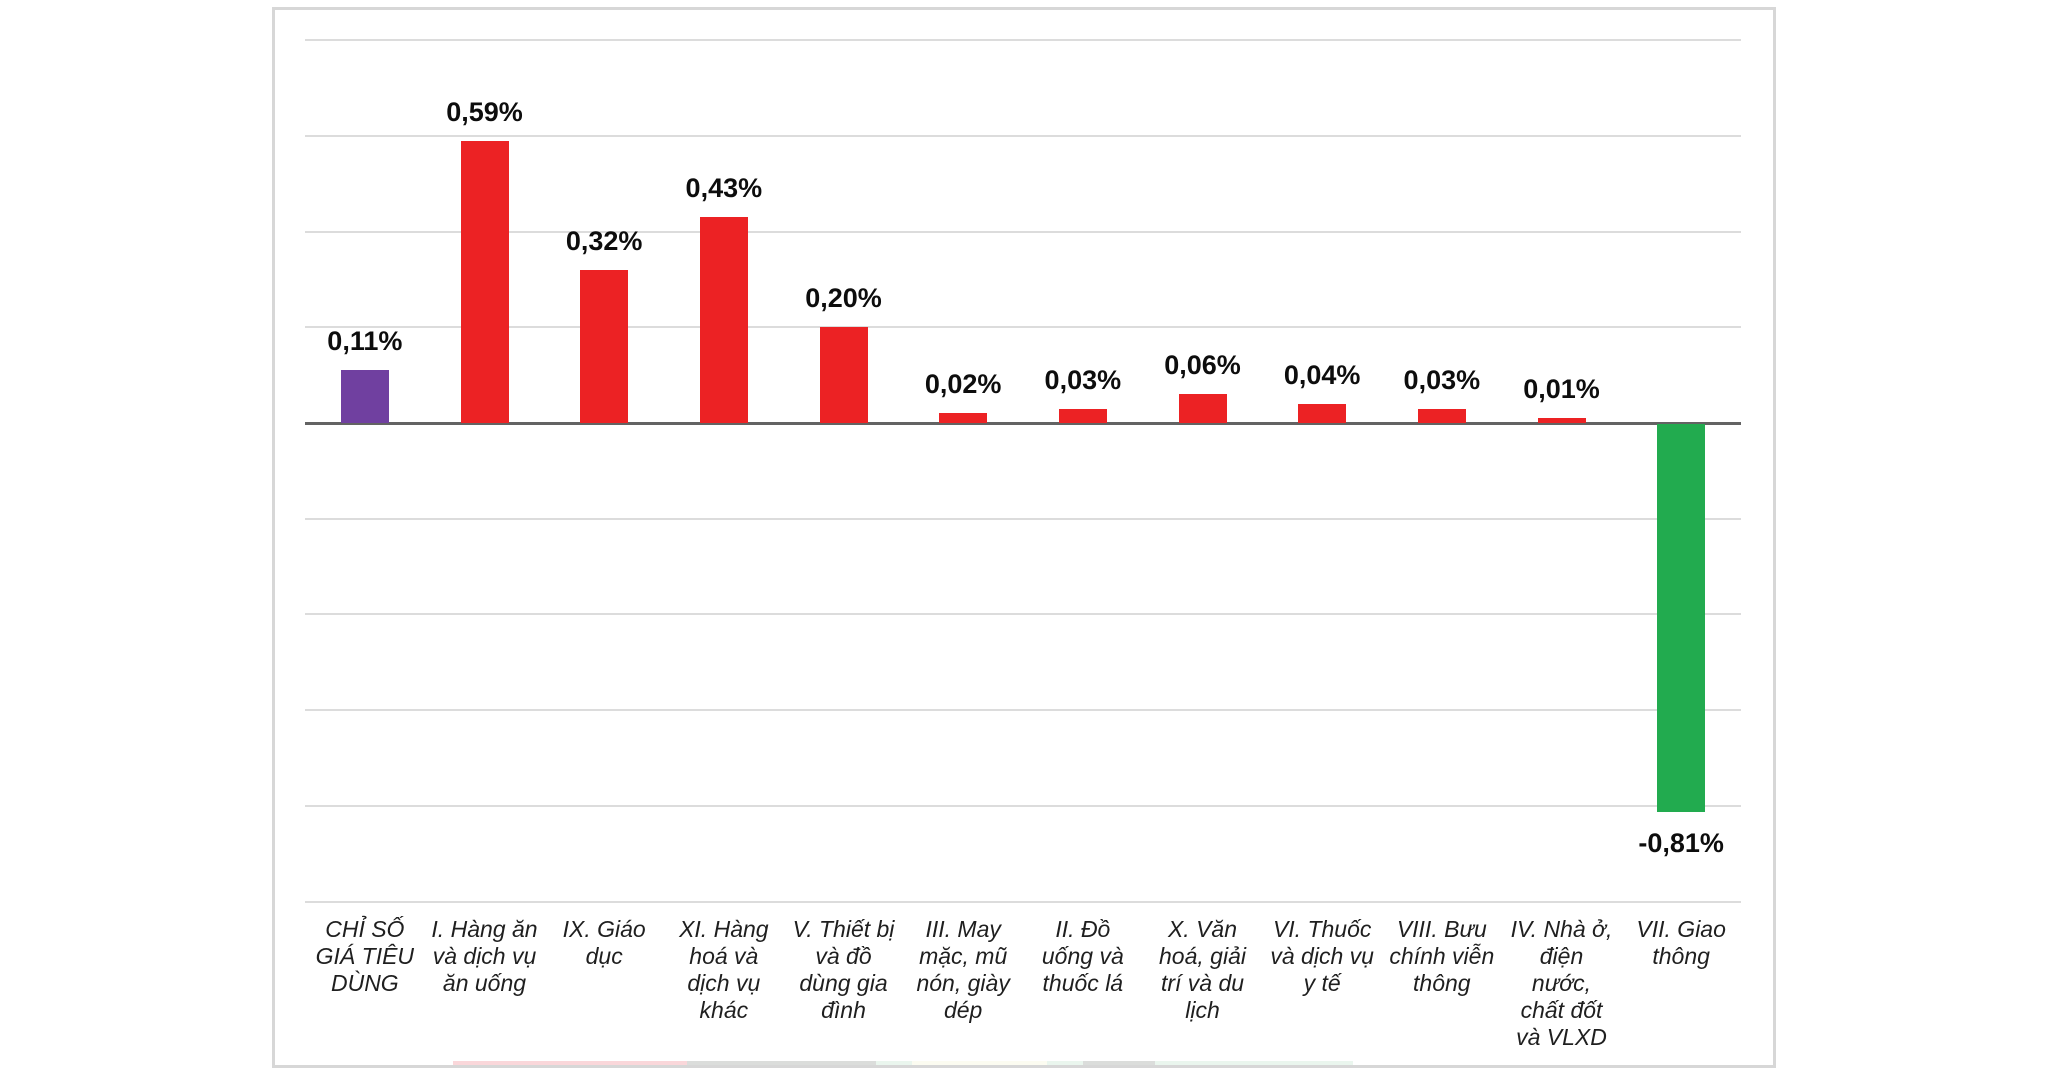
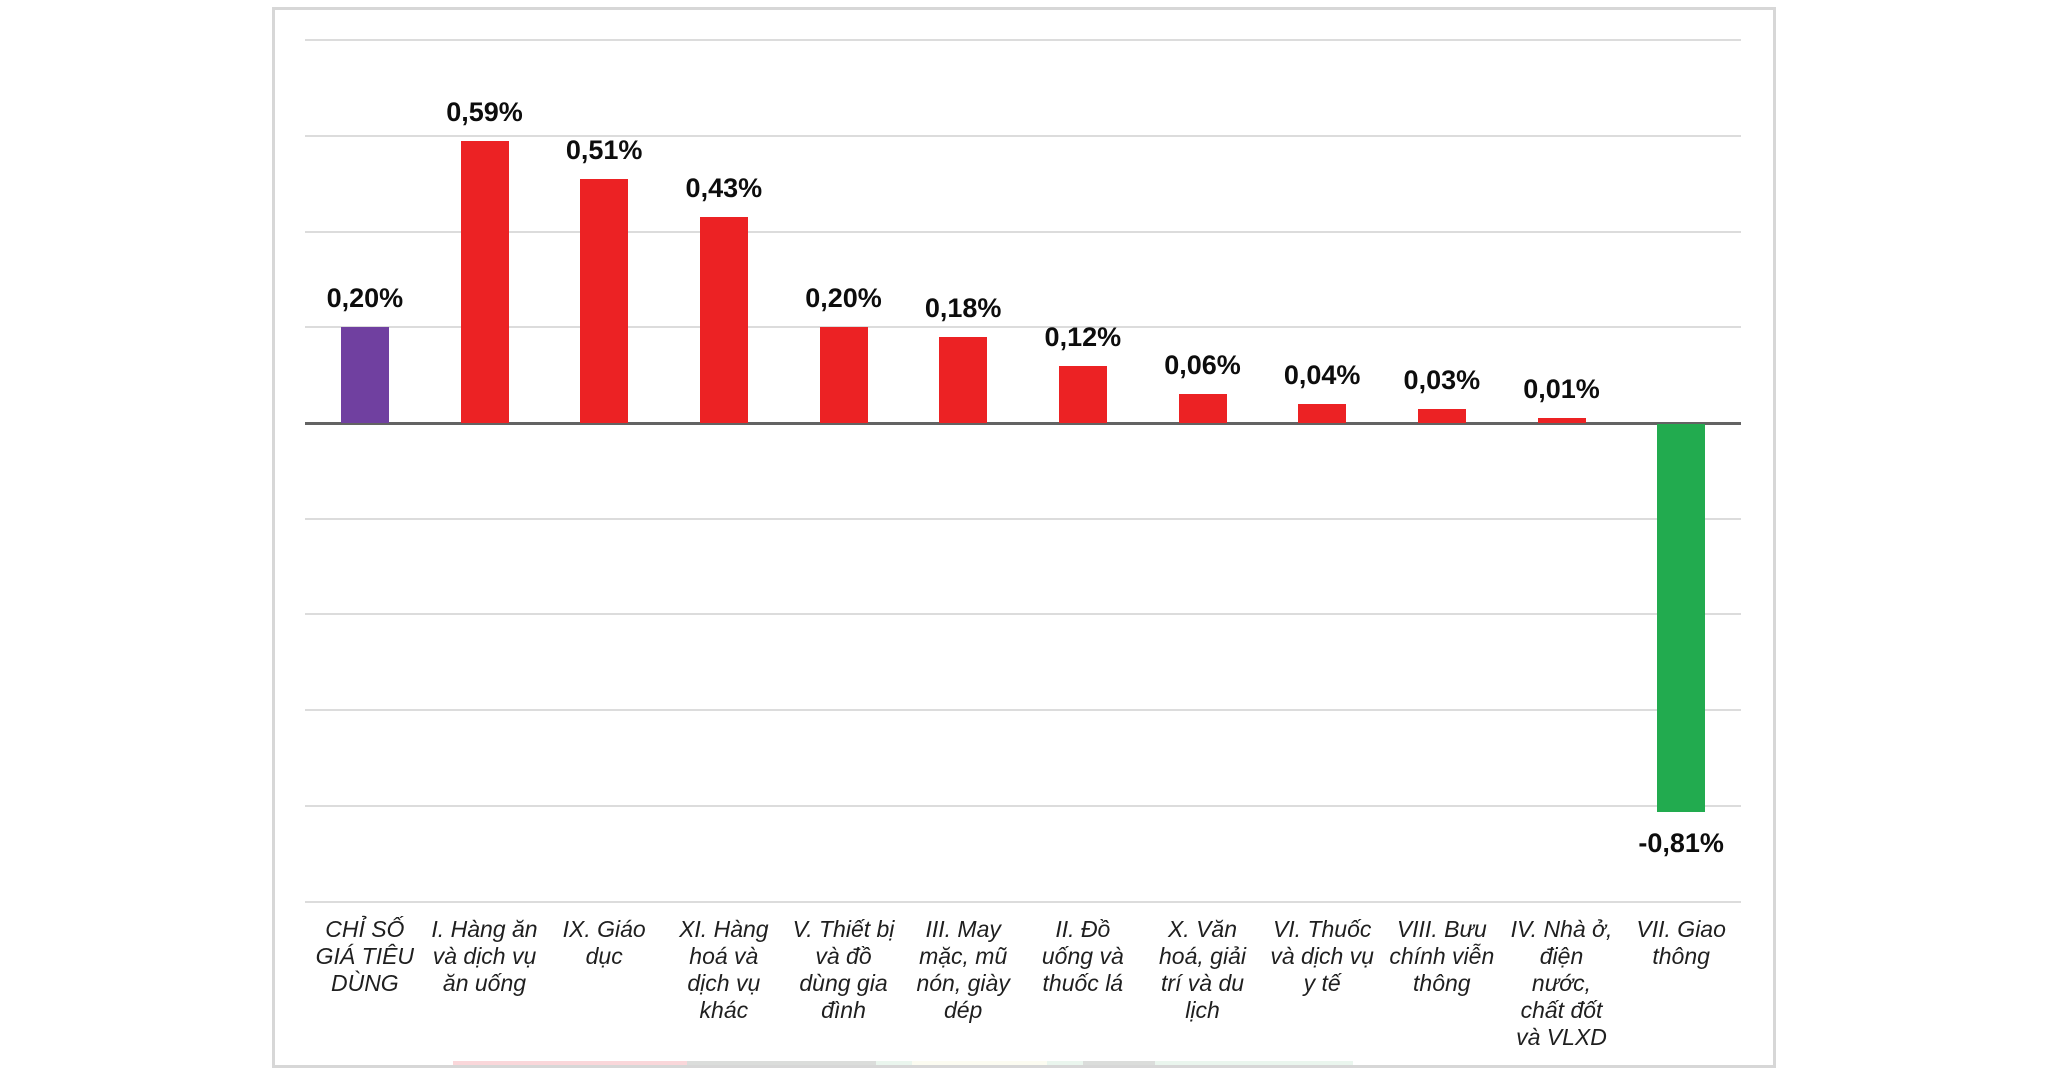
CHỈ SỐ GIÁ TIÊU DÙNG: 0,11% -> 0,20%
IX. Giáo dục: 0,32% -> 0,51%
III. May mặc, mũ nón, giày dép: 0,02% -> 0,18%
II. Đồ uống và thuốc lá: 0,03% -> 0,12%
